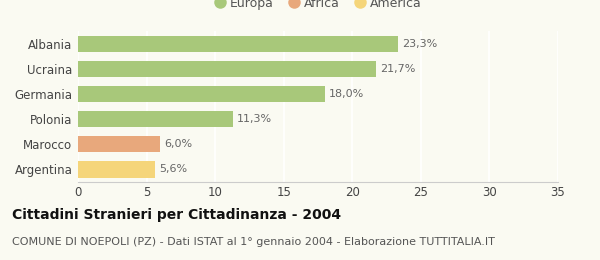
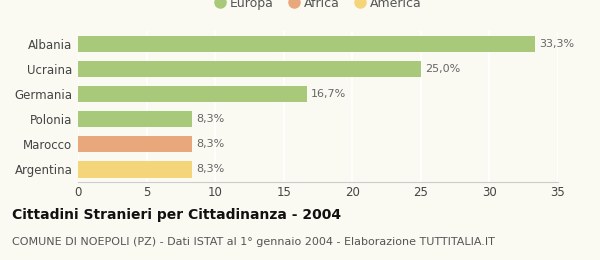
Albania: 23,3% -> 33,3%
Ucraina: 21,7% -> 25,0%
Germania: 18,0% -> 16,7%
Polonia: 11,3% -> 8,3%
Marocco: 6,0% -> 8,3%
Argentina: 5,6% -> 8,3%
